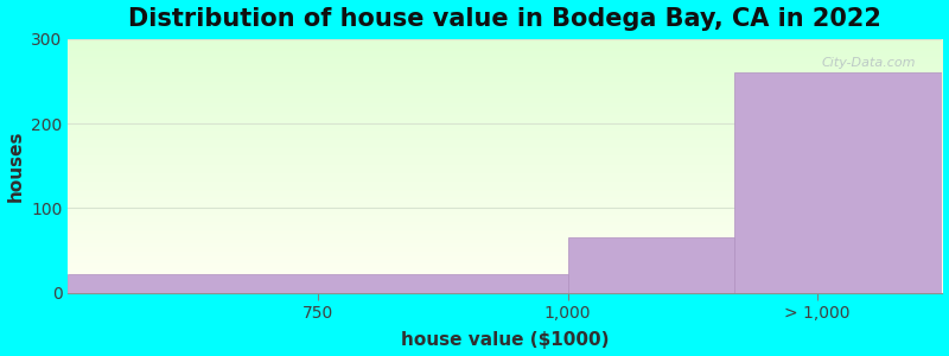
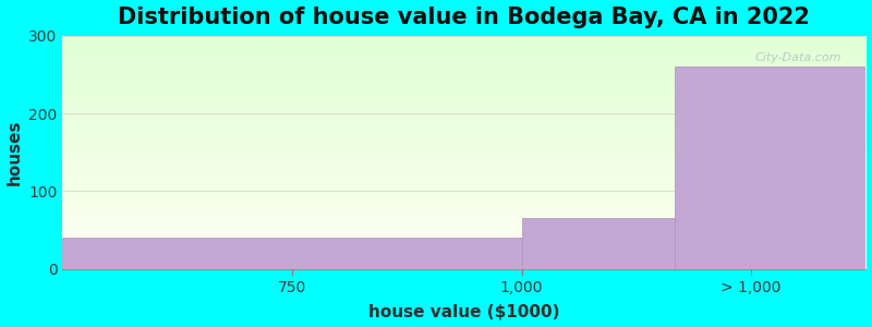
750: 22 -> 40
